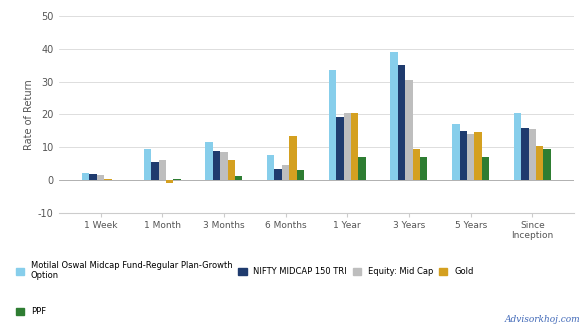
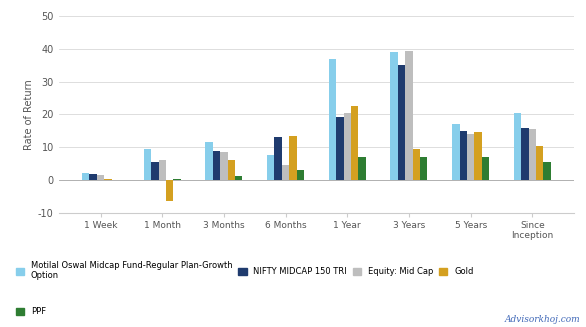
Gold/1 Month: -1.0 -> -6.5
NIFTY MIDCAP 150 TRI/6 Months: 3.2 -> 13.0
Motilal Oswal Midcap Fund-Regular Plan-Growth Option/1 Year: 33.5 -> 37.0
Gold/1 Year: 20.5 -> 22.5
Equity: Mid Cap/3 Years: 30.5 -> 39.5
PPF/Since Inception: 9.5 -> 5.5
